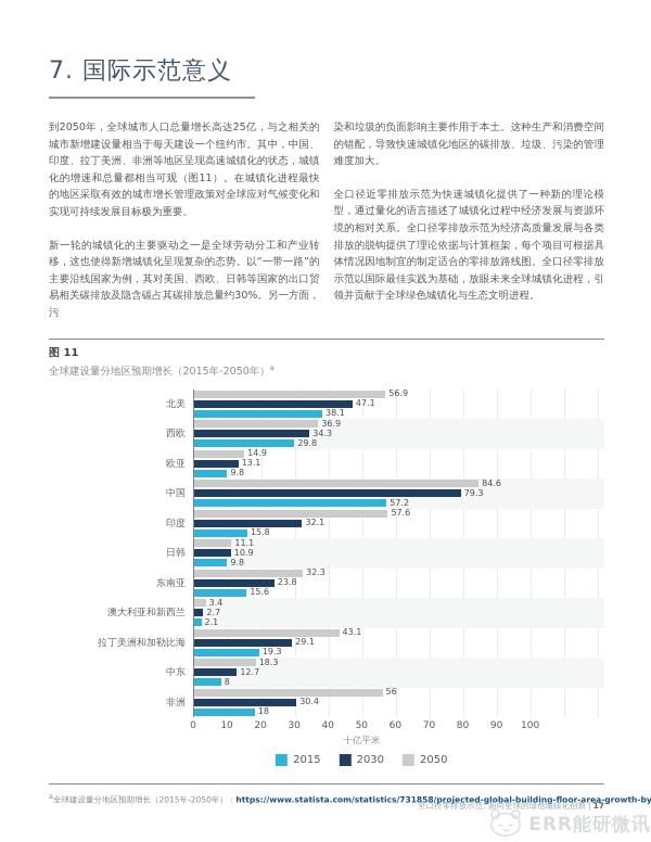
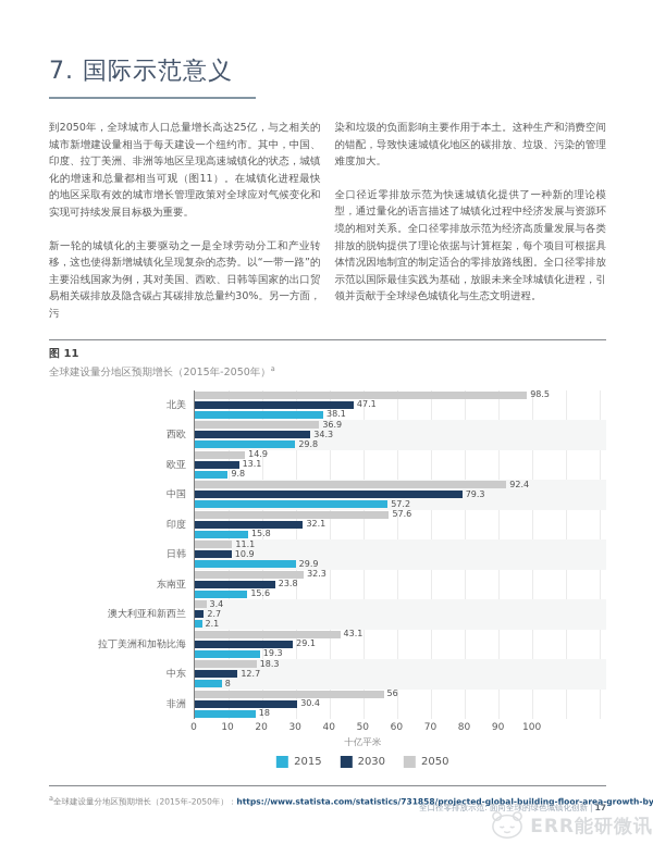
2050/北美: 56.9 -> 98.5
2050/中国: 84.6 -> 92.4
2015/日韩: 9.8 -> 29.9
